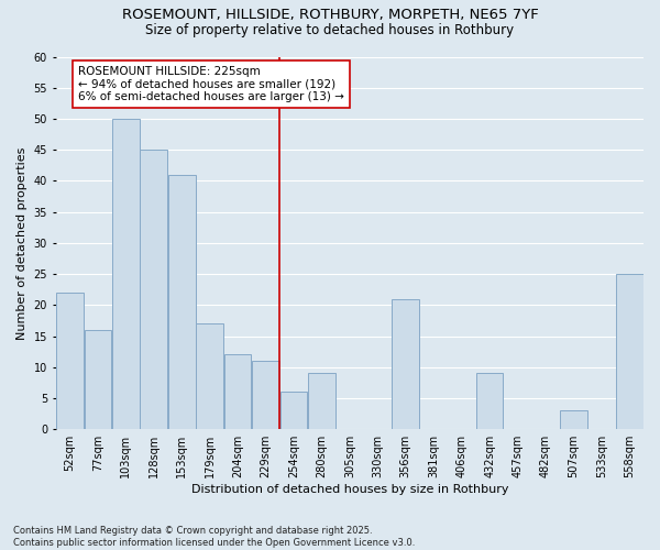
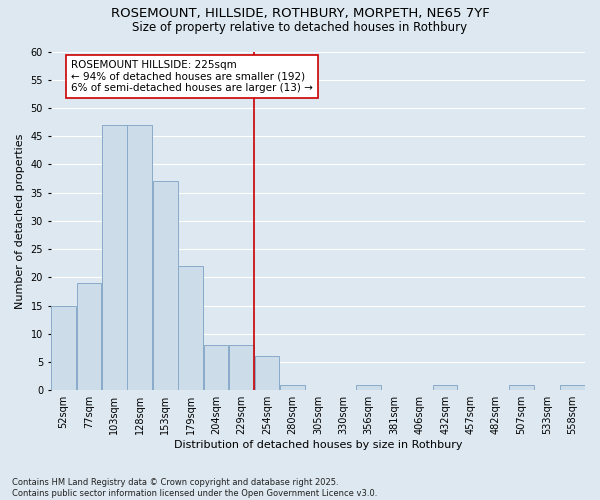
52sqm: 22 -> 15
77sqm: 16 -> 19
103sqm: 50 -> 47
128sqm: 45 -> 47
153sqm: 41 -> 37
179sqm: 17 -> 22
204sqm: 12 -> 8
229sqm: 11 -> 8
280sqm: 9 -> 1
356sqm: 21 -> 1
432sqm: 9 -> 1
507sqm: 3 -> 1
558sqm: 25 -> 1
